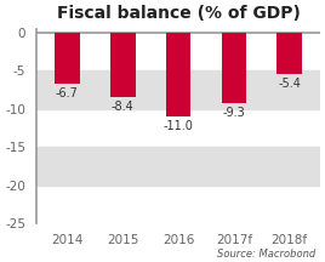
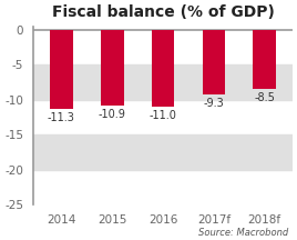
2014: -6.7 -> -11.3
2015: -8.4 -> -10.9
2018f: -5.4 -> -8.5
